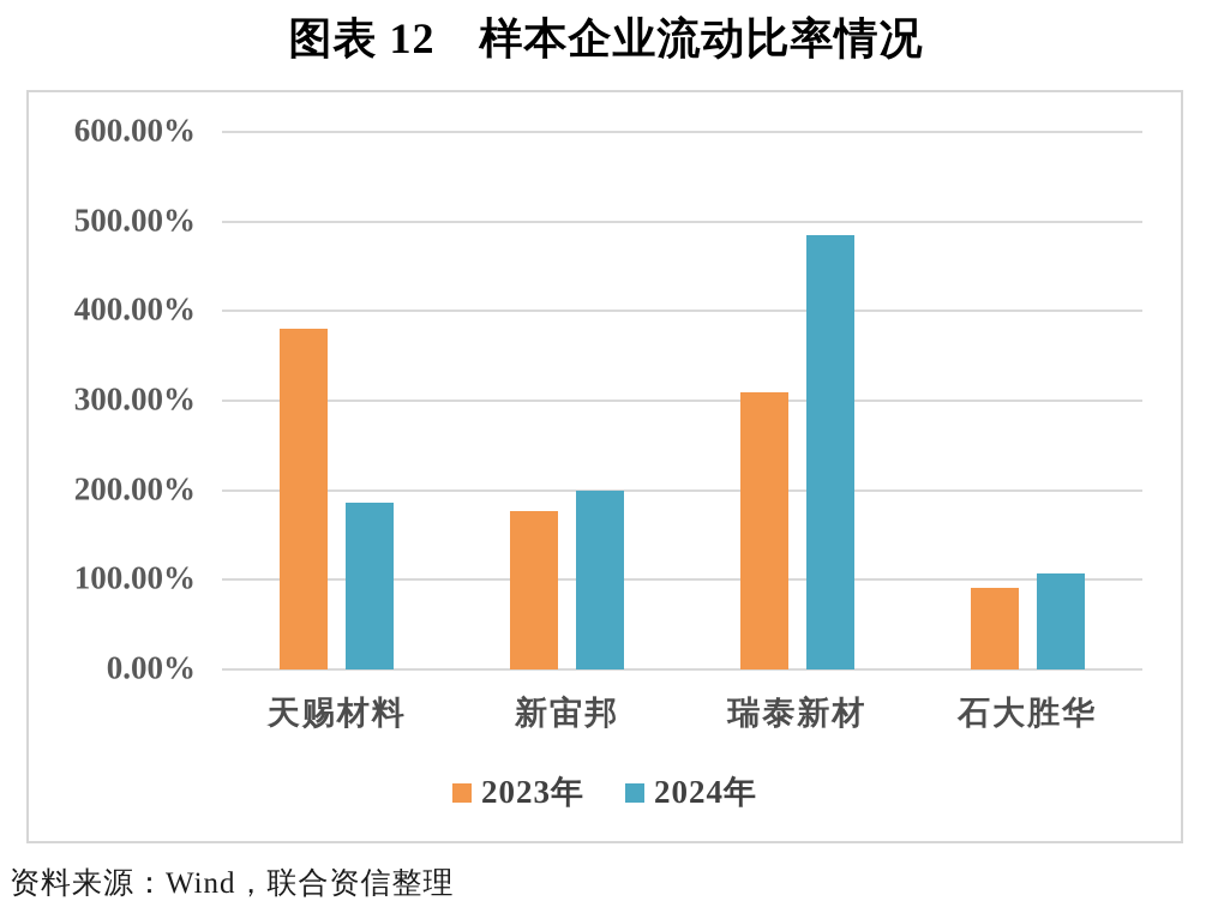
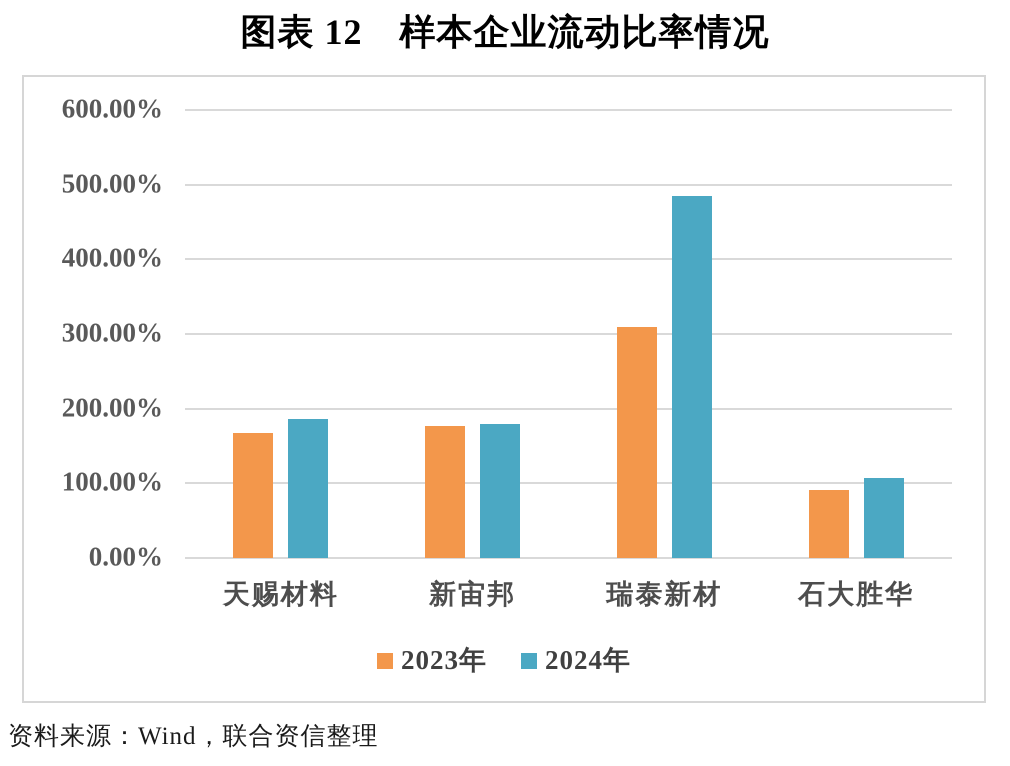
2023年/天赐材料: 380% -> 170%
2024年/新宙邦: 200% -> 180%
